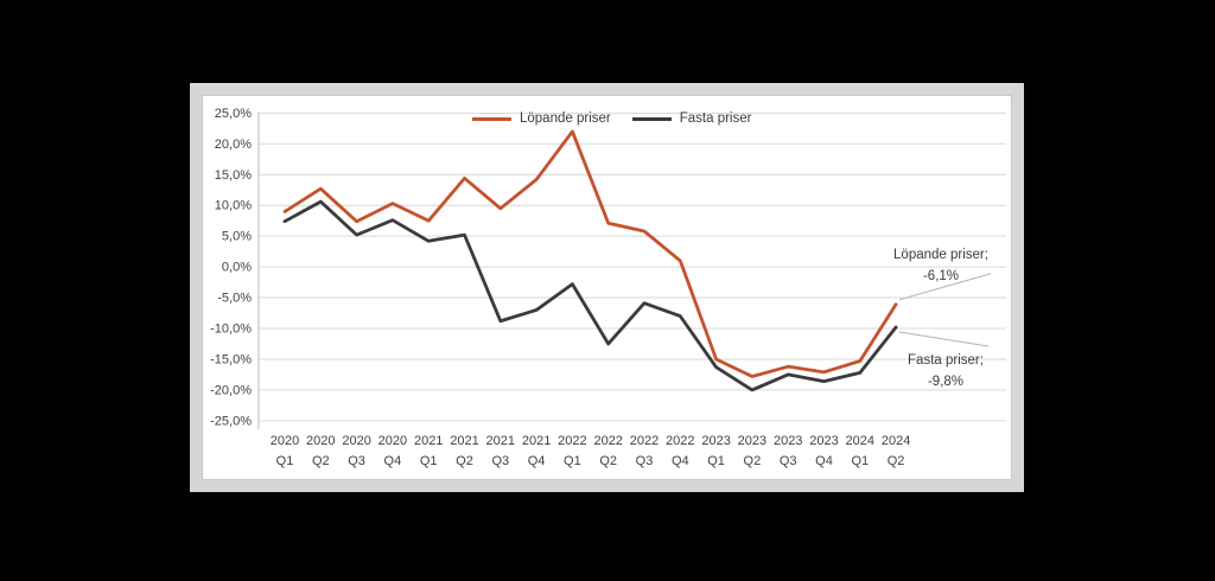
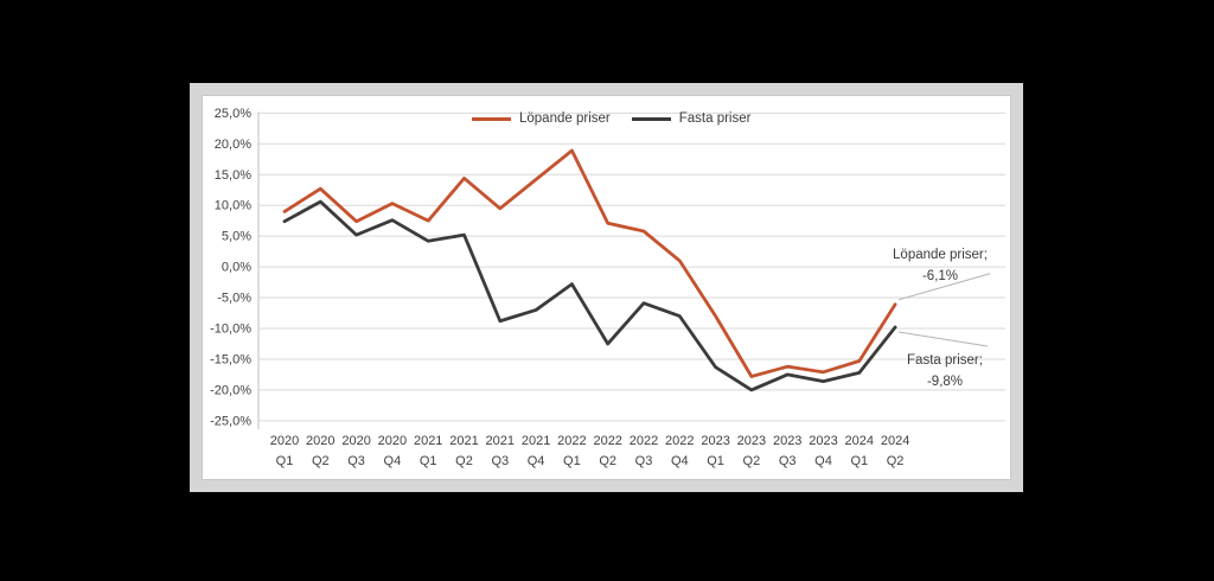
Löpande priser/2022 Q1: 22% -> 19%
Löpande priser/2023 Q1: -15% -> -8%
